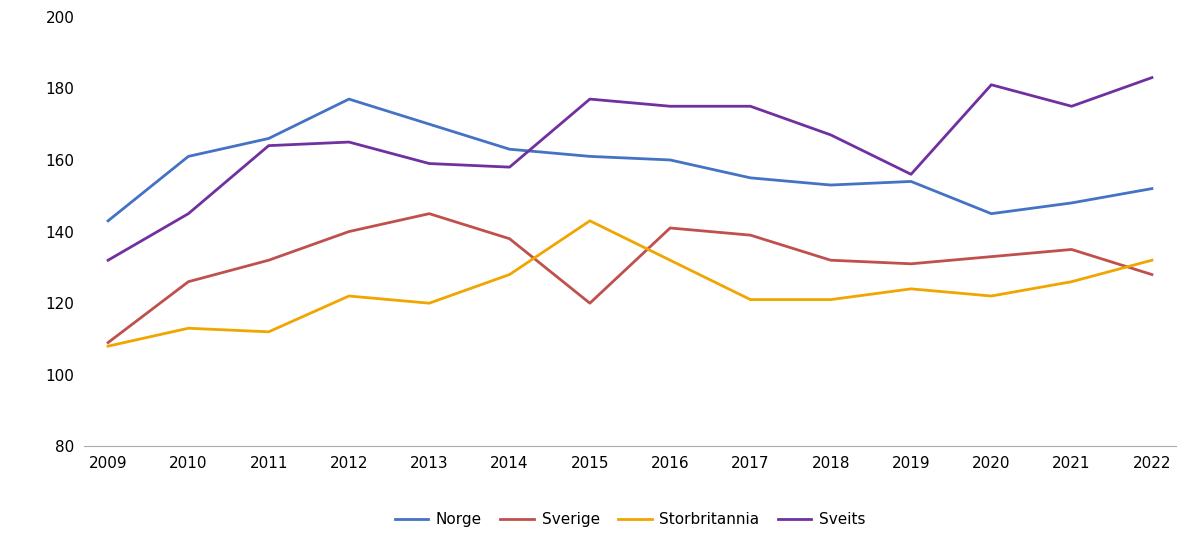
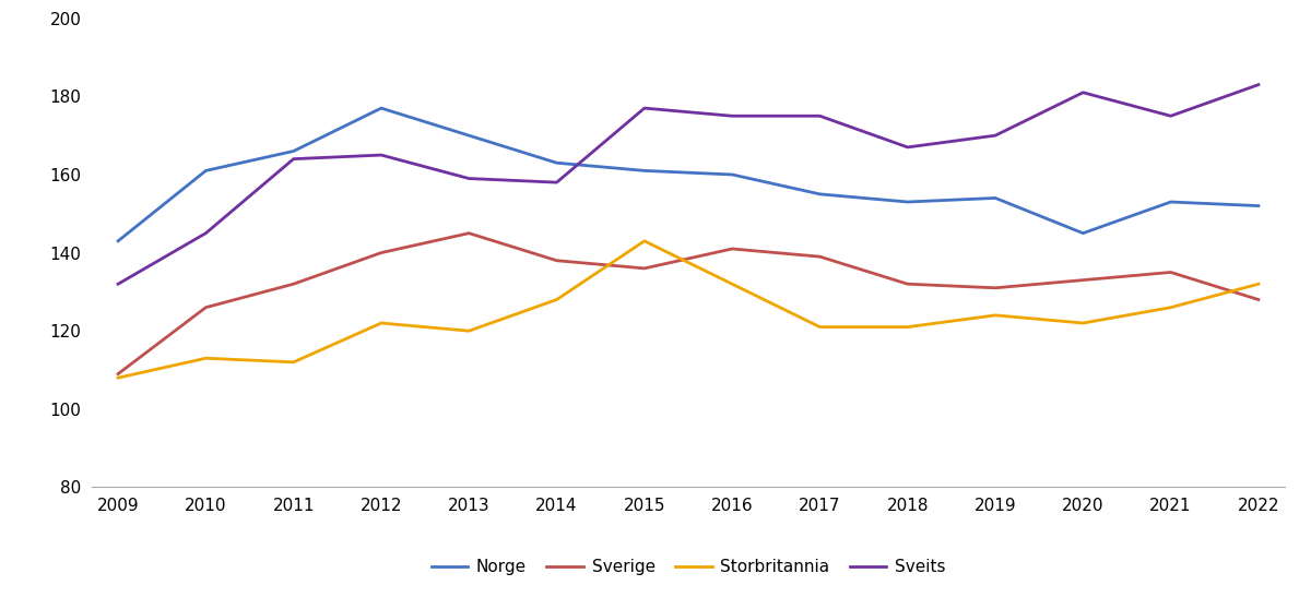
Sverige/2015: 120 -> 136
Sveits/2019: 156 -> 170
Norge/2021: 148 -> 153
